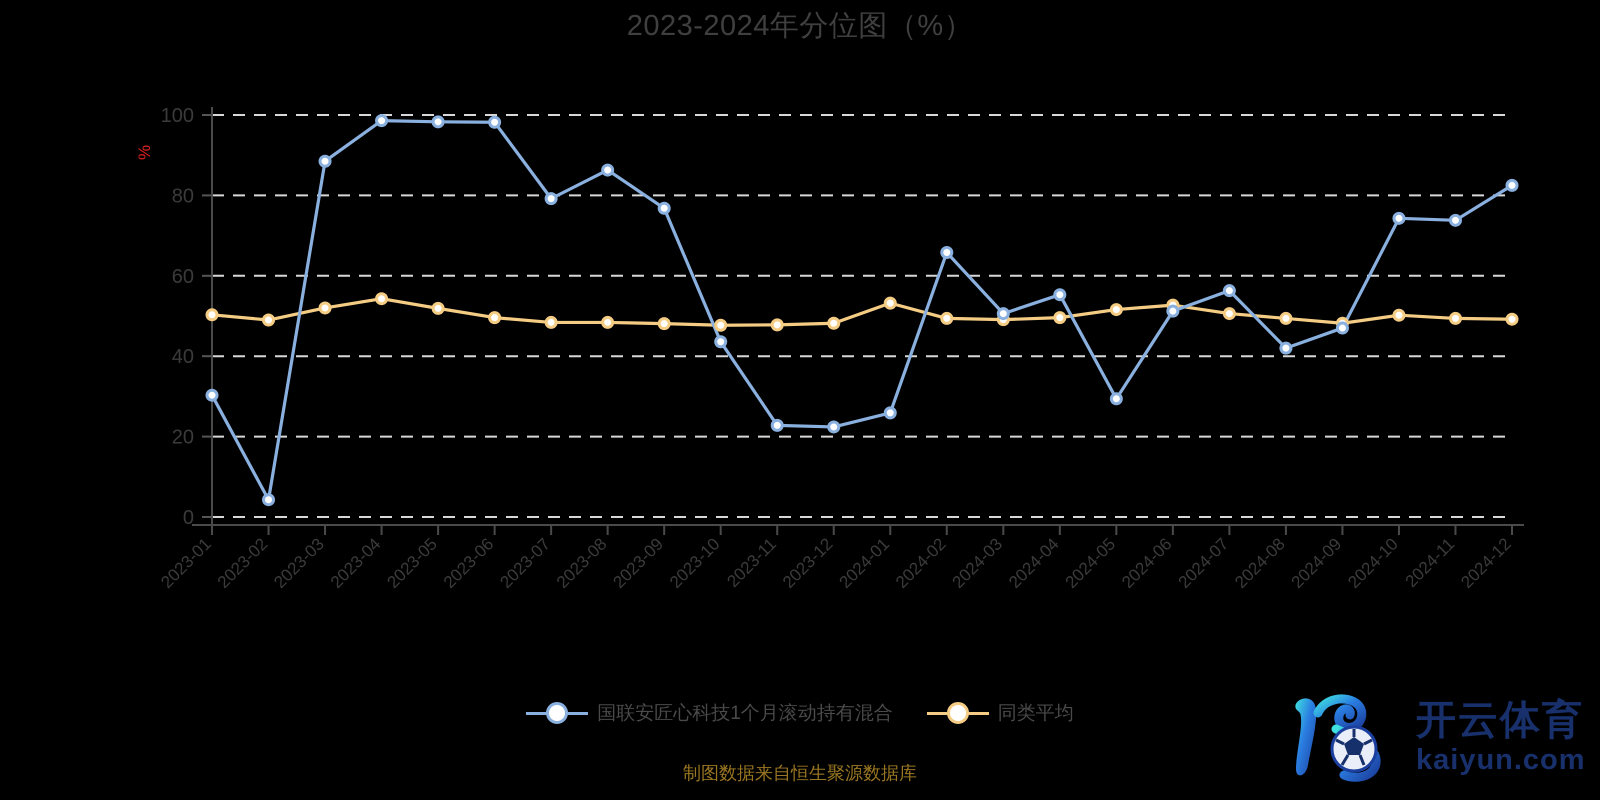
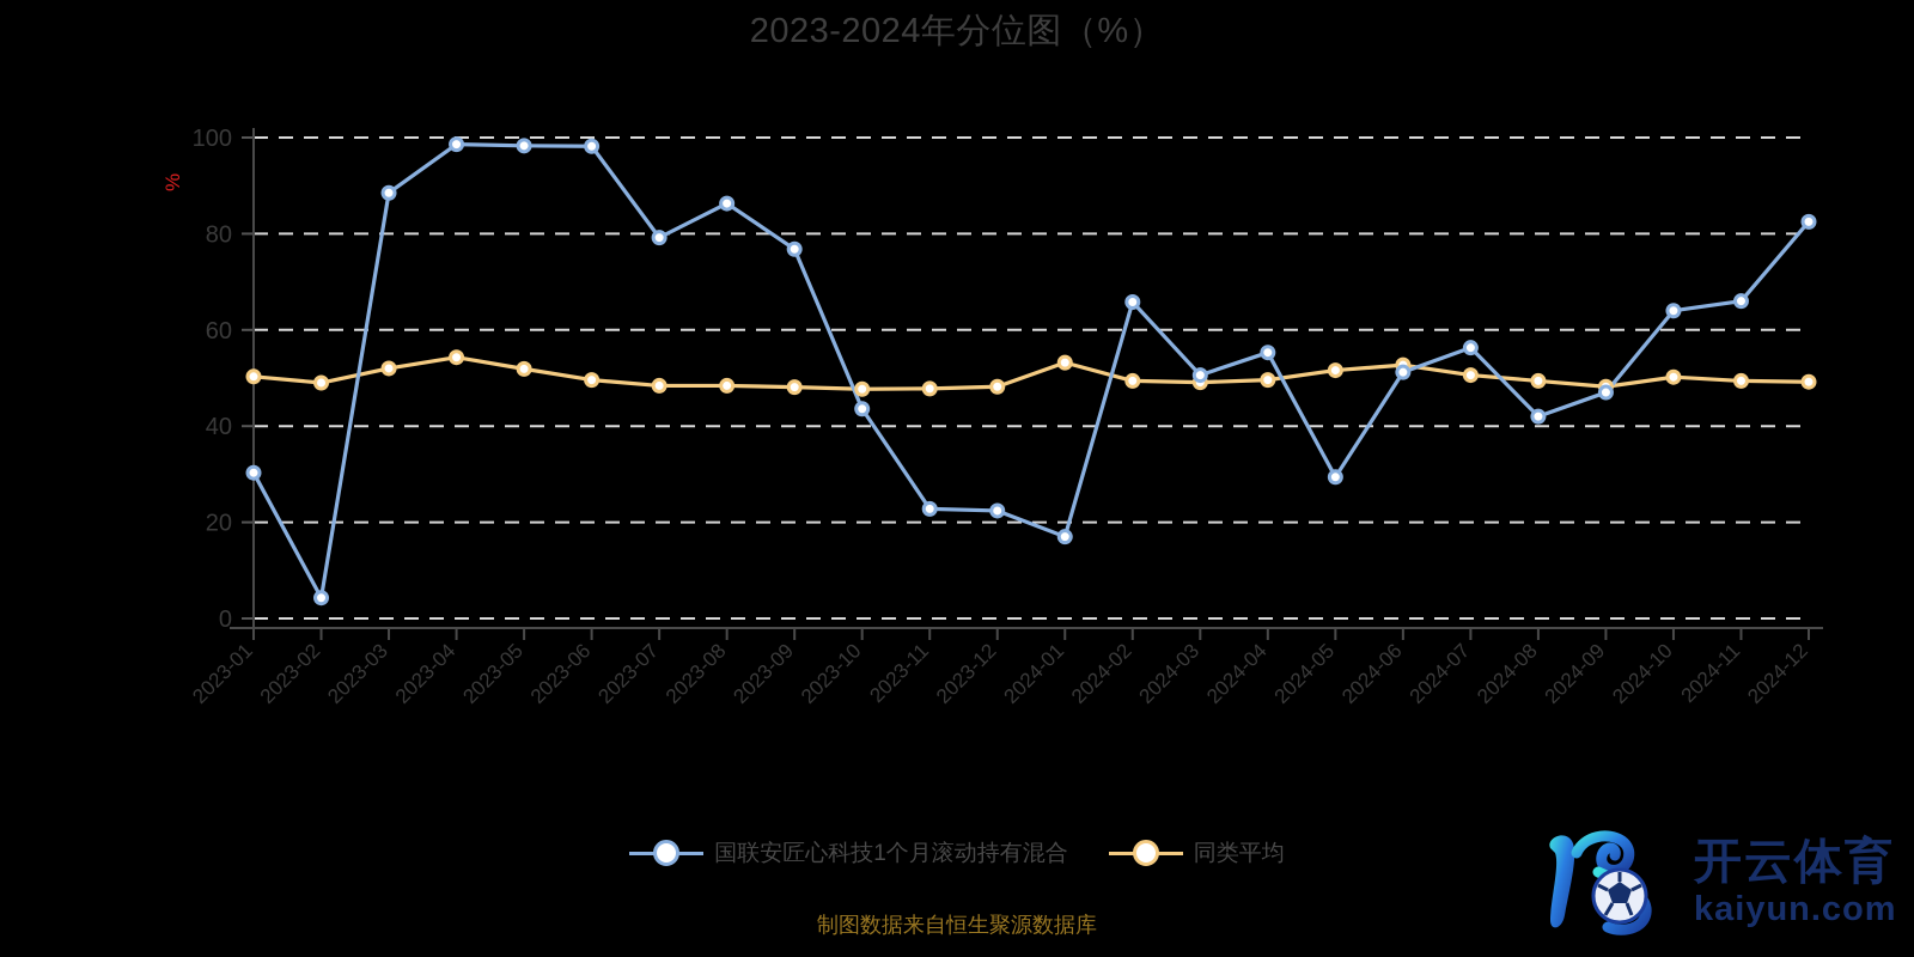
国联安匠心科技1个月滚动持有混合/2024-01: 26 -> 17
国联安匠心科技1个月滚动持有混合/2024-10: 74 -> 64
国联安匠心科技1个月滚动持有混合/2024-11: 74 -> 66
